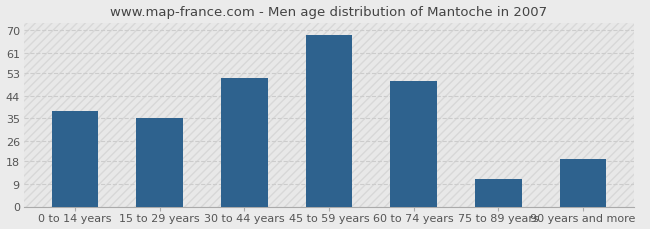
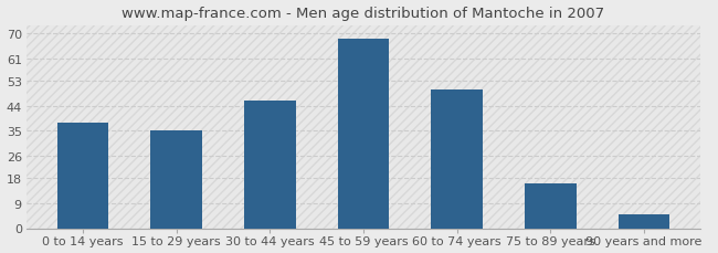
30 to 44 years: 51 -> 46
75 to 89 years: 11 -> 16
90 years and more: 19 -> 5
